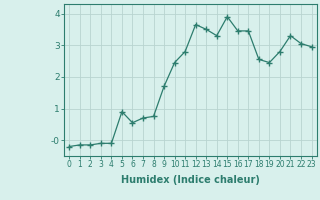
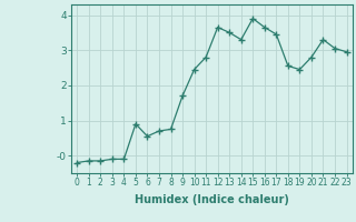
16: 3.45 -> 3.65
